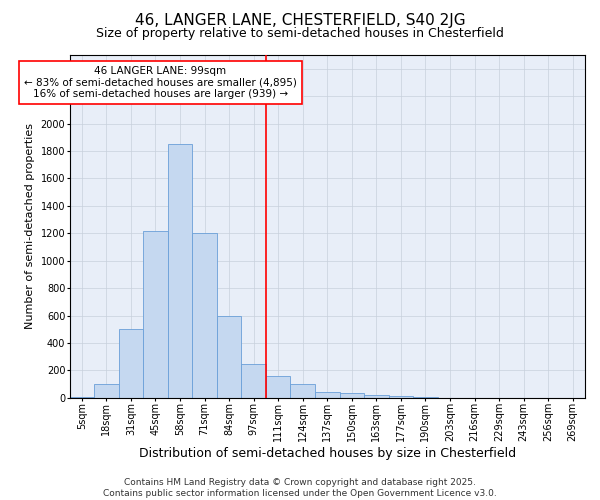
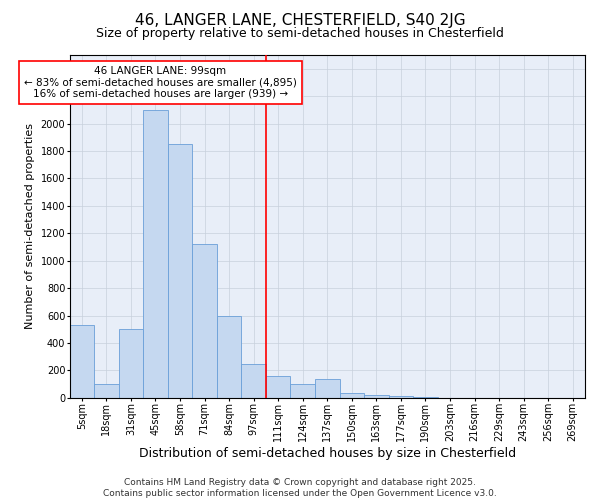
5sqm: 0 -> 530
45sqm: 1220 -> 2100
71sqm: 1200 -> 1120
137sqm: 40 -> 140
